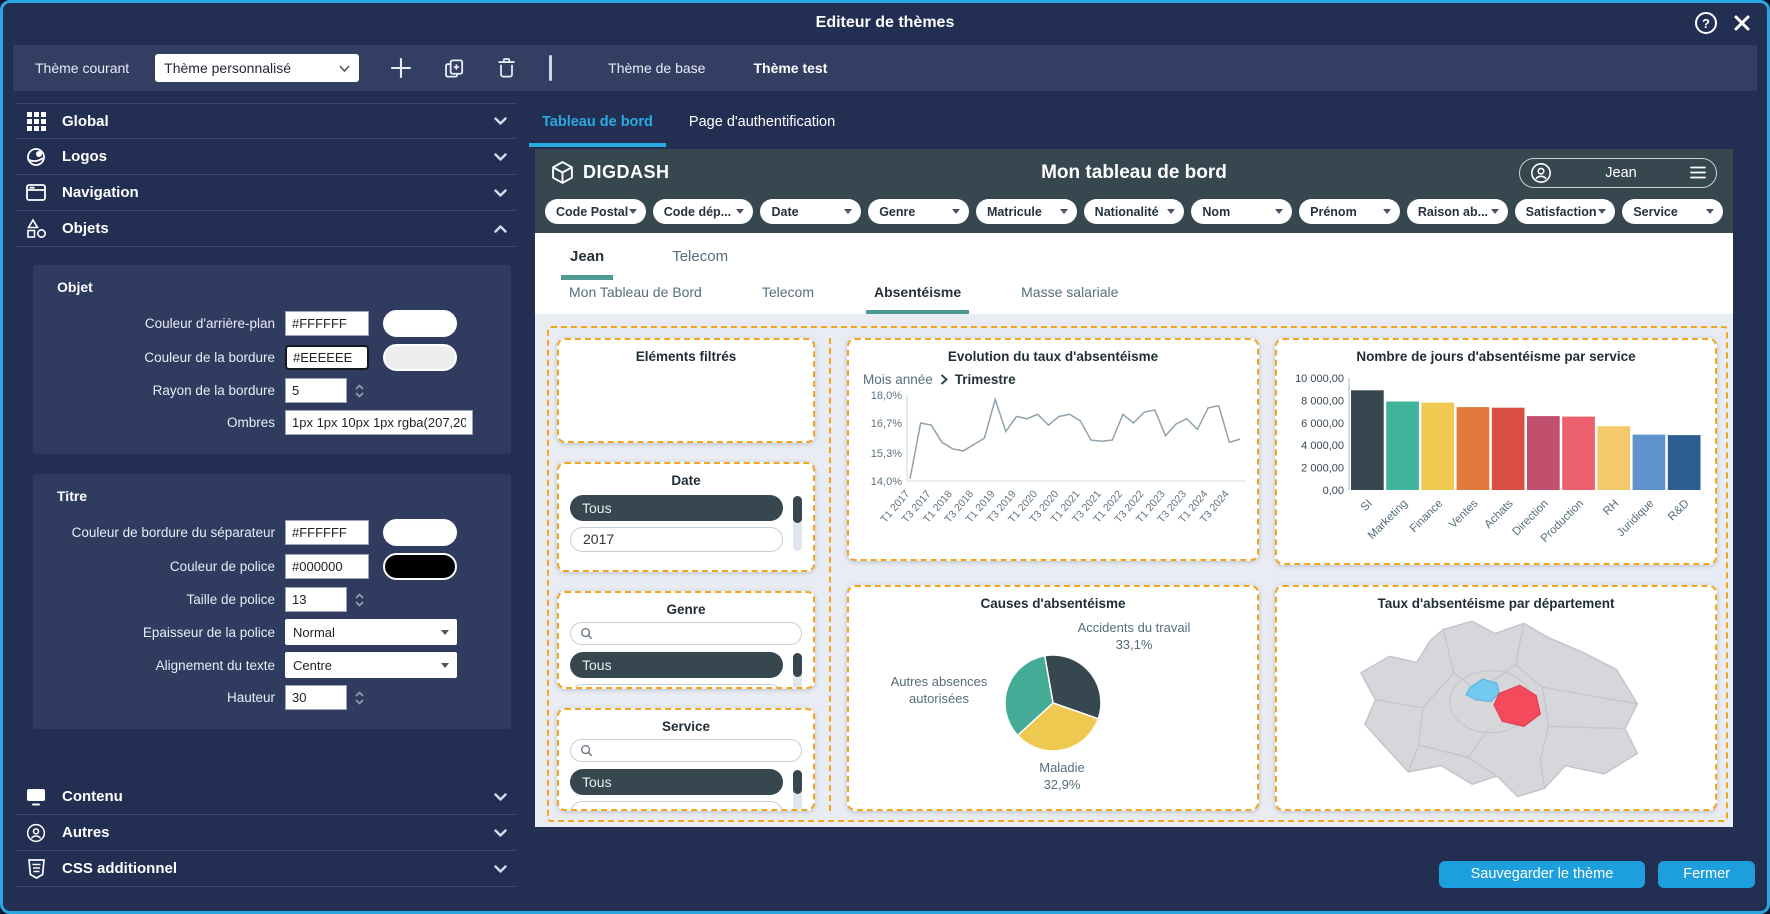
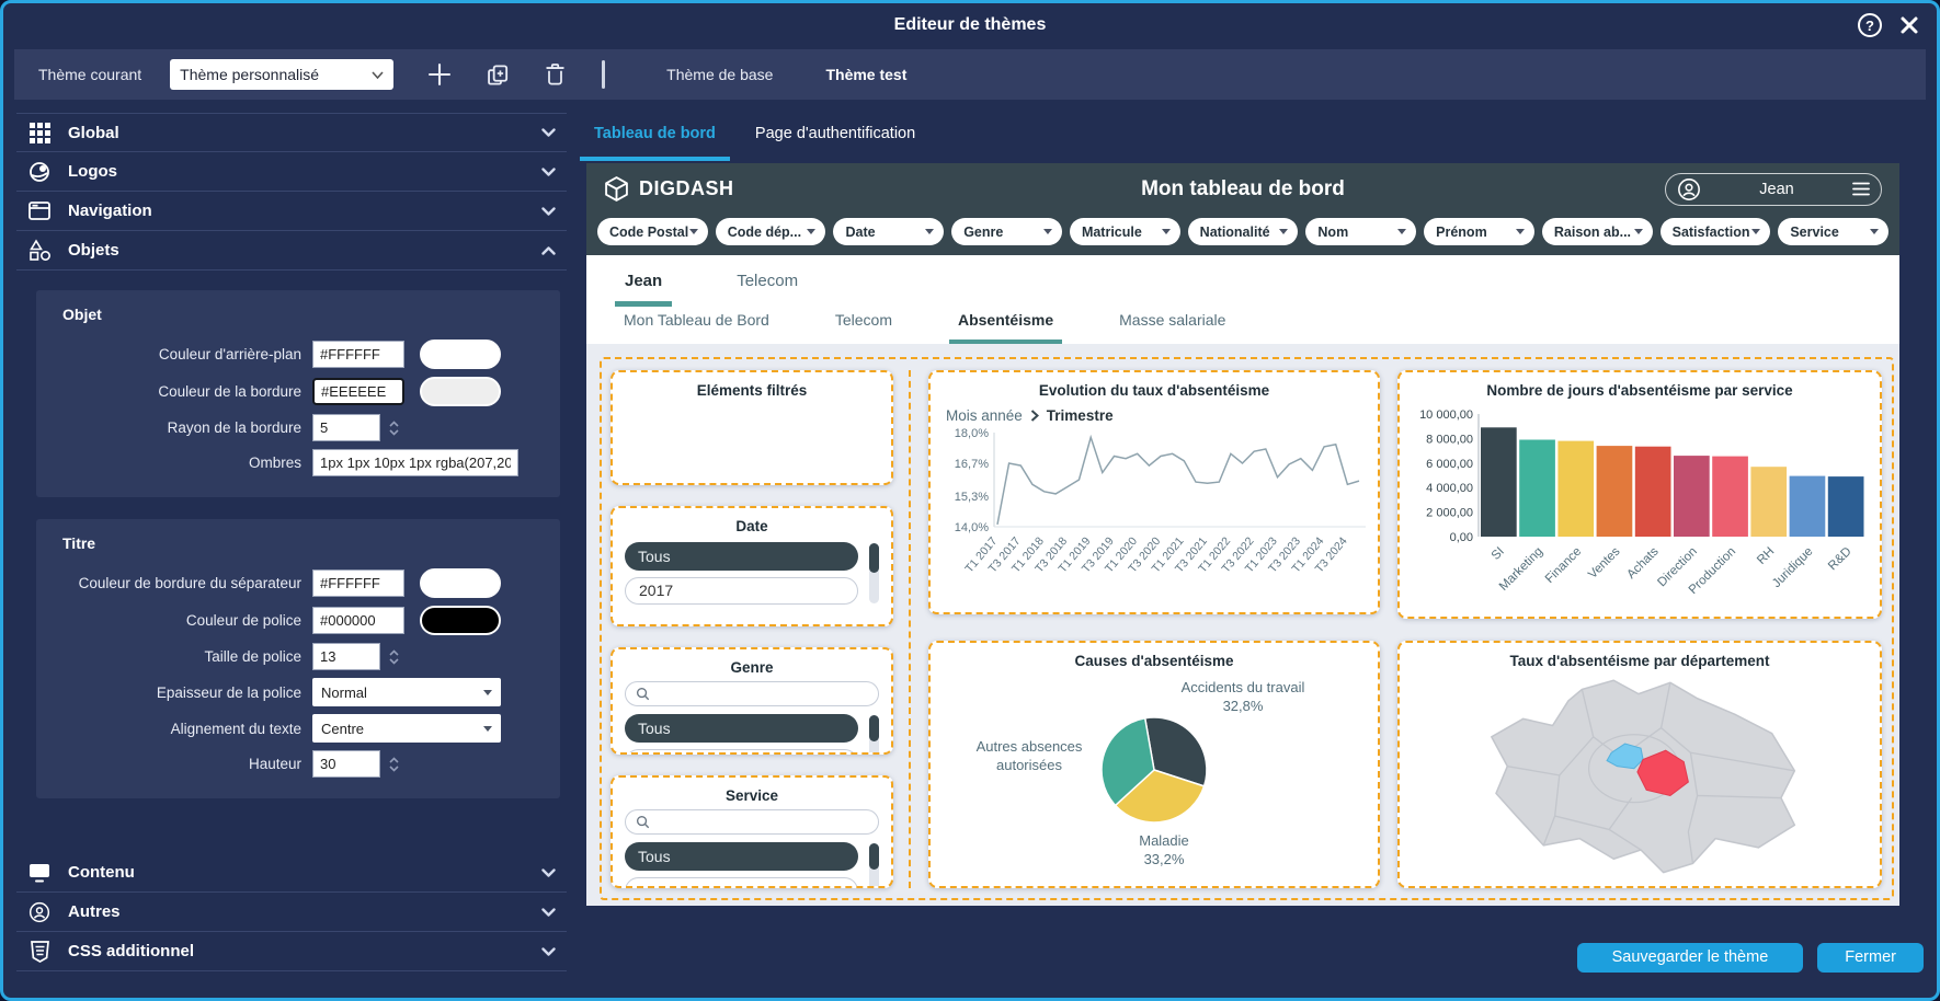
Causes d'absentéisme/Accidents du travail: 33,1% -> 32,8%
Causes d'absentéisme/Maladie: 32,9% -> 33,2%
